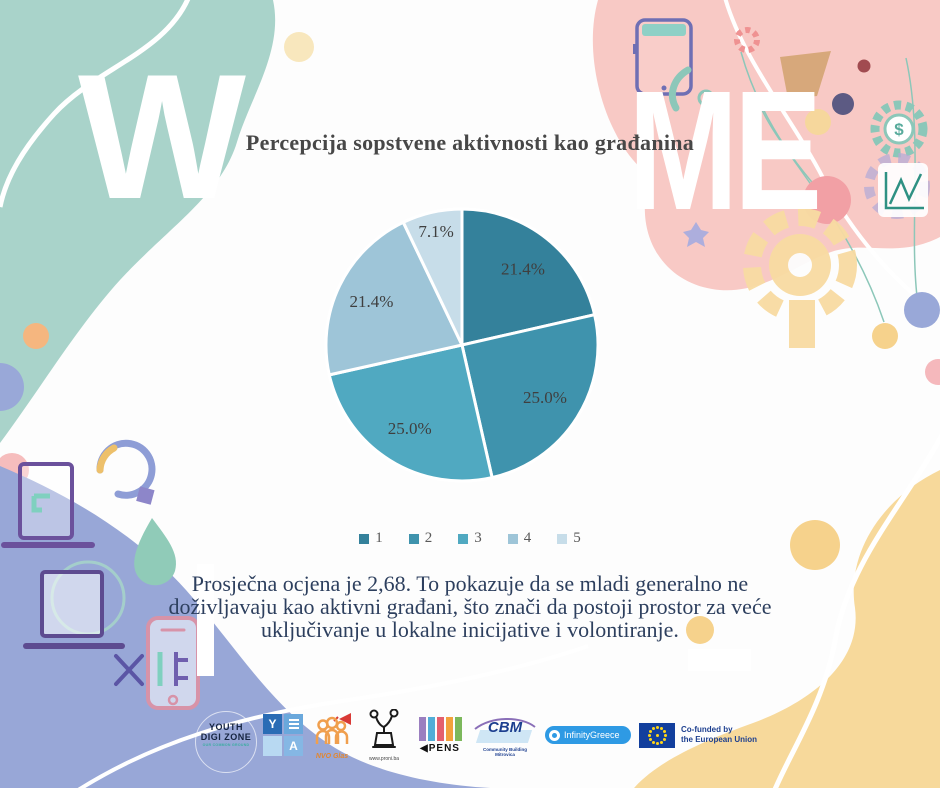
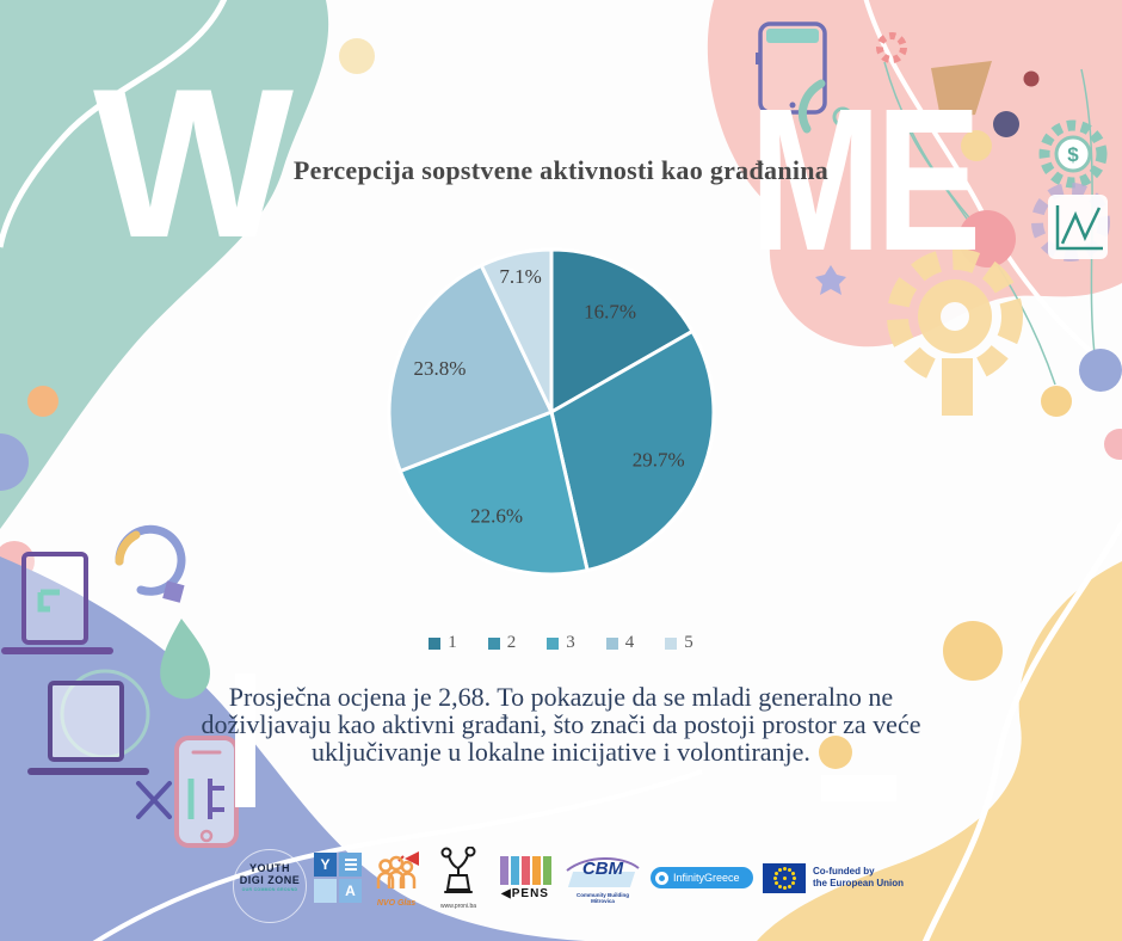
1: 21.4% -> 16.7%
2: 25.0% -> 29.7%
3: 25.0% -> 22.6%
4: 21.4% -> 23.8%
